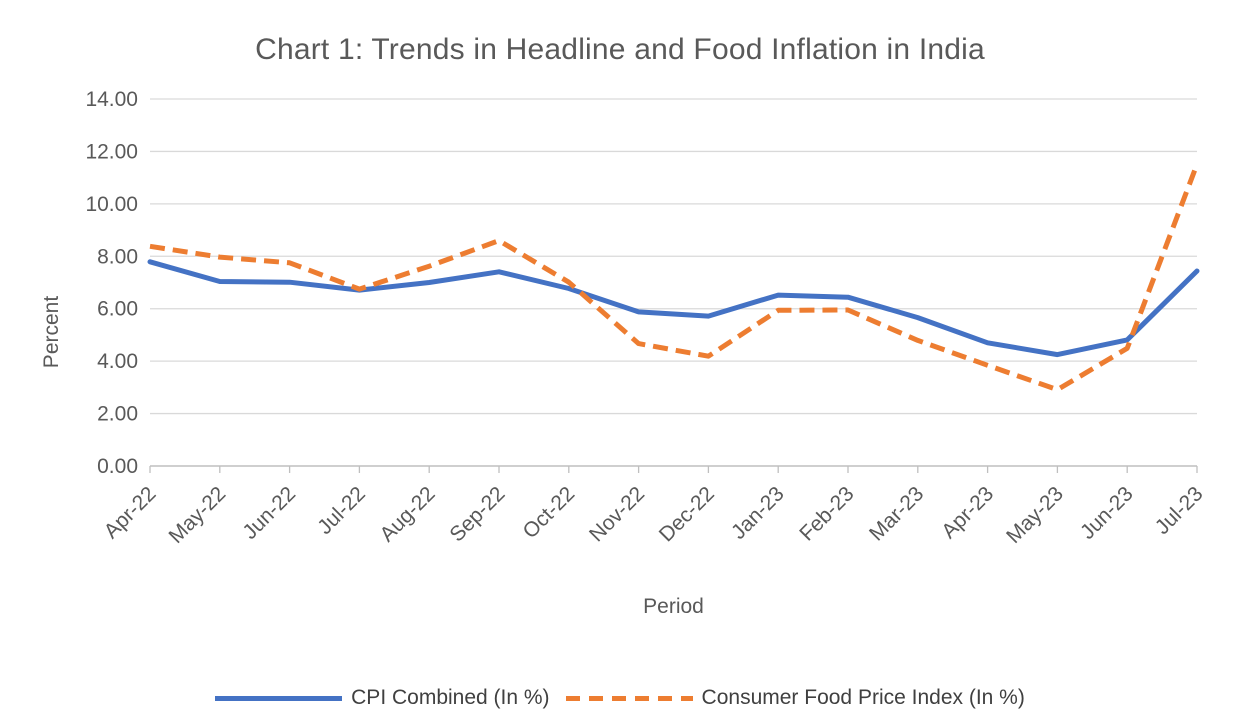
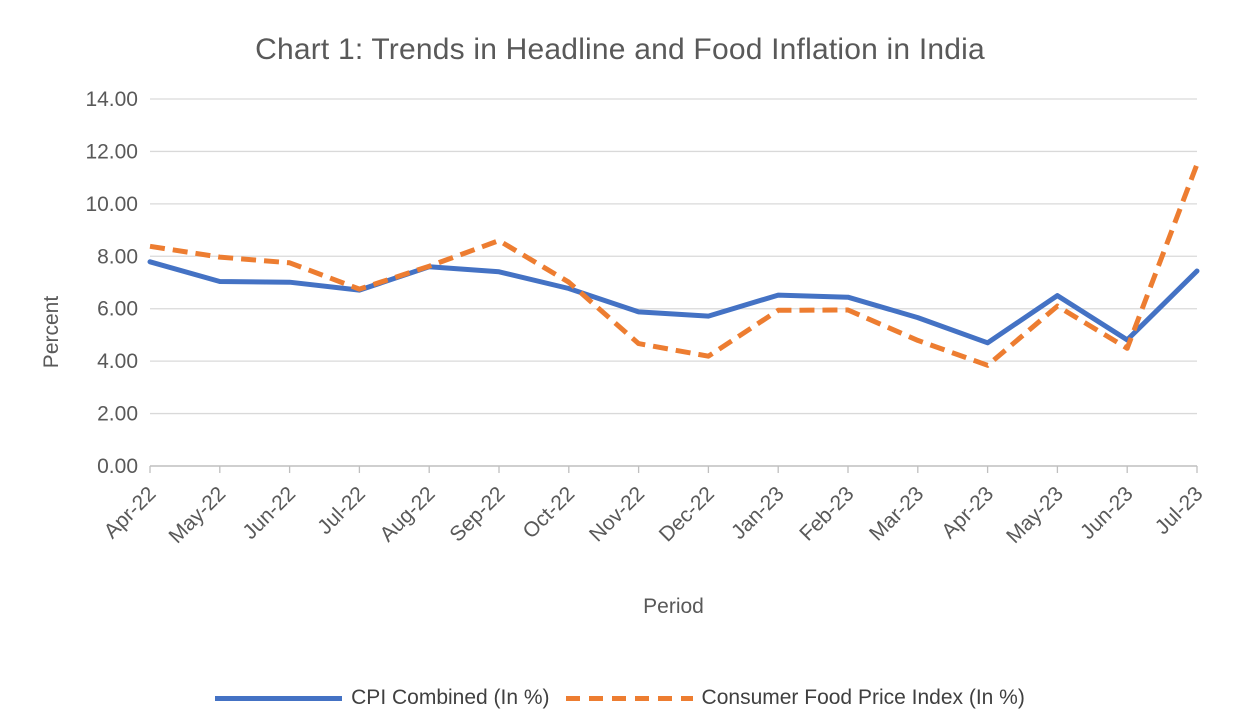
CPI Combined (In %)/Aug-22: 7.0 -> 7.6
CPI Combined (In %)/May-23: 4.2 -> 6.5
Consumer Food Price Index (In %)/May-23: 2.9 -> 6.1
